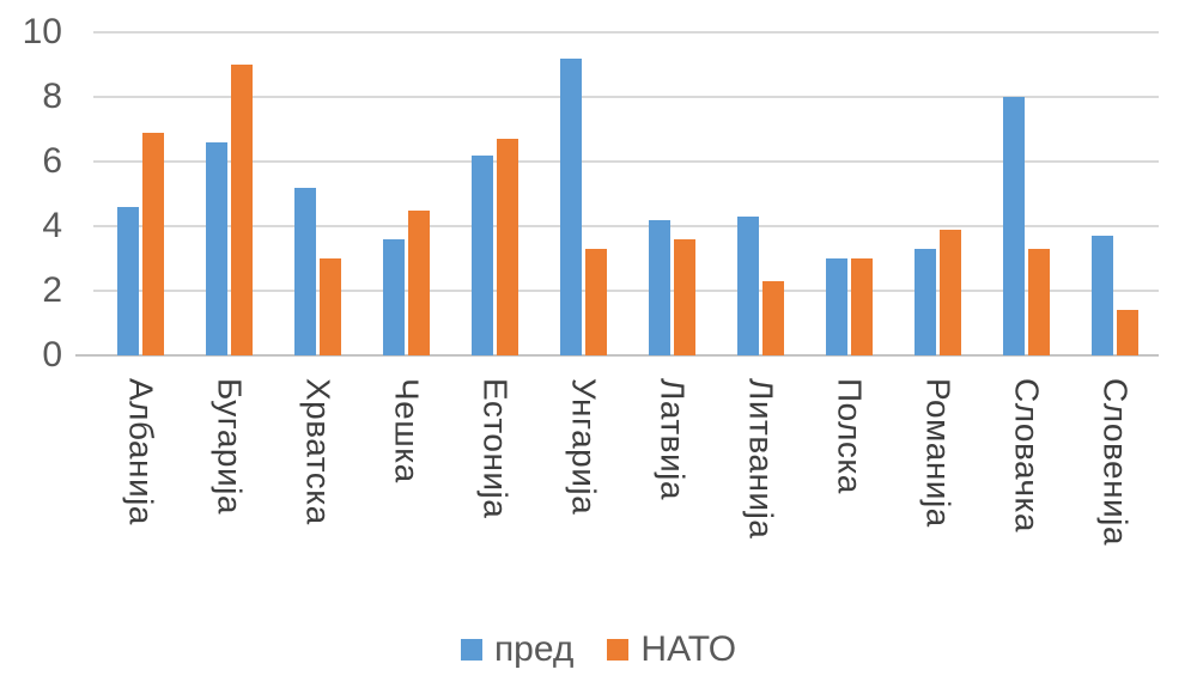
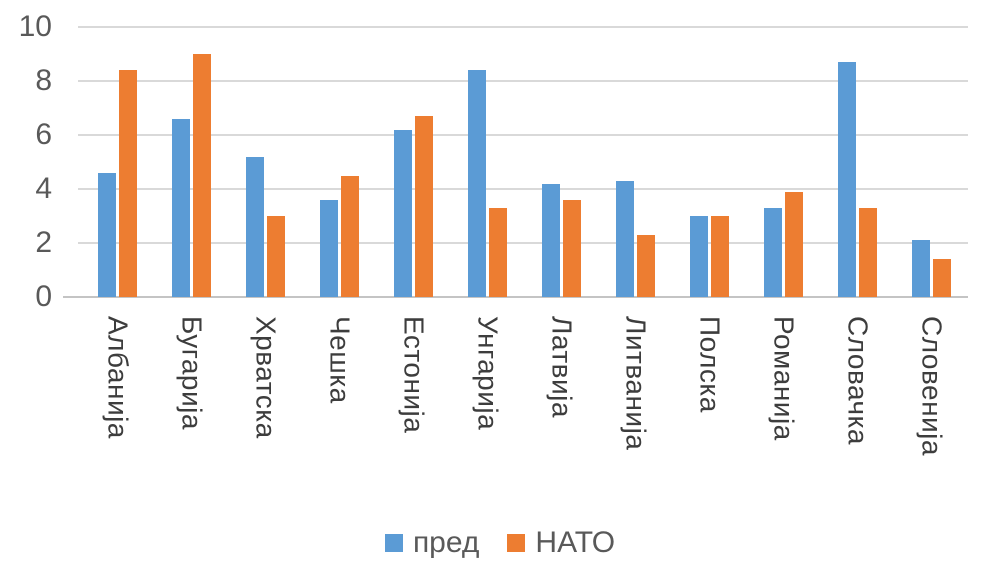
НАТО/Албанија: 6.9 -> 8.4
пред/Унгарија: 9.2 -> 8.4
пред/Словачка: 8.0 -> 8.7
пред/Словенија: 3.7 -> 2.1
